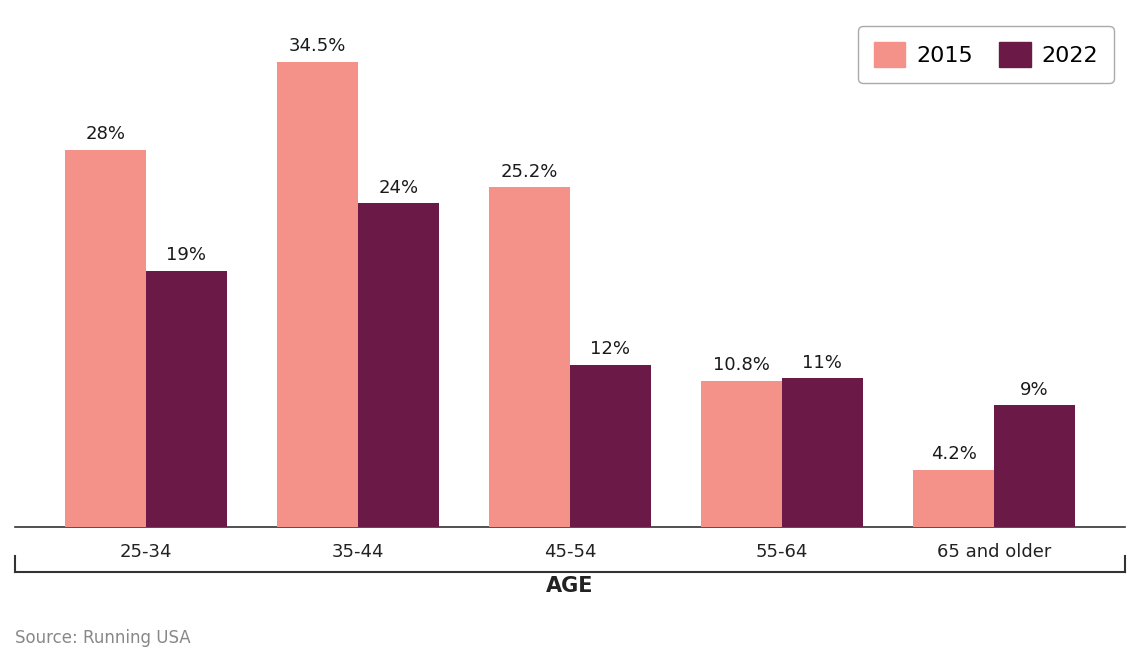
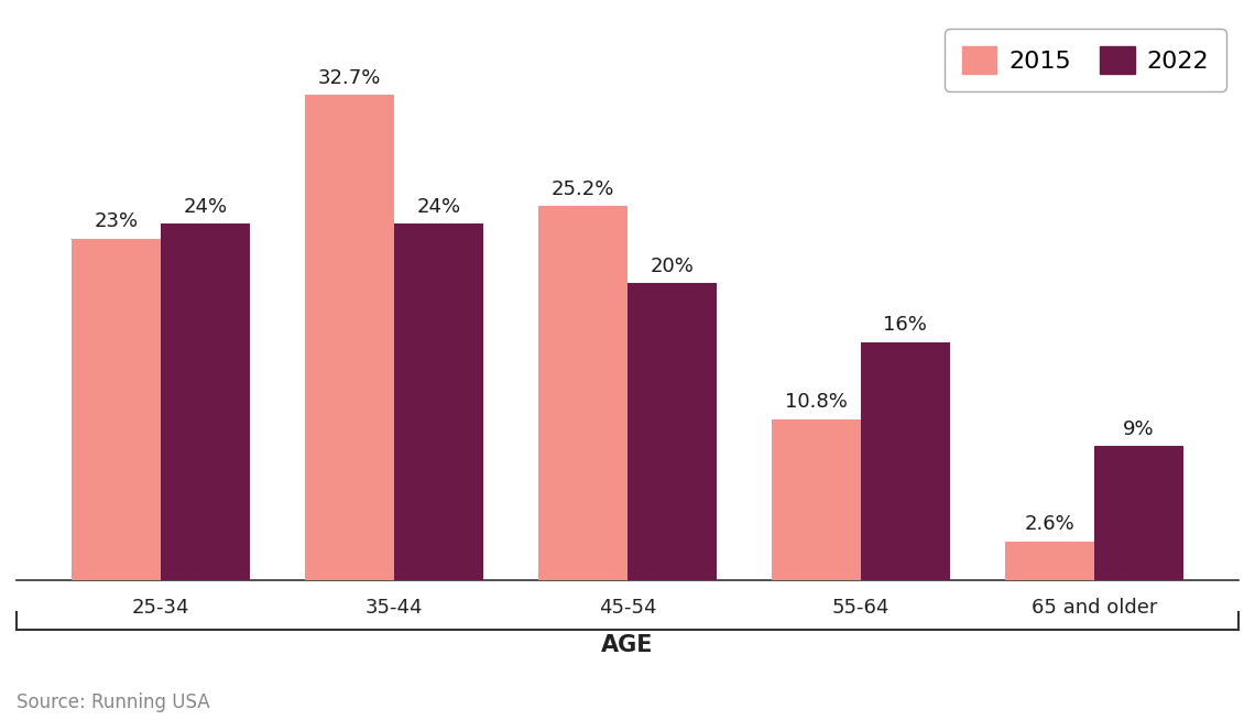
2015/25-34: 28% -> 23%
2022/25-34: 19% -> 24%
2015/35-44: 34.5% -> 32.7%
2022/45-54: 12% -> 20%
2022/55-64: 11% -> 16%
2015/65 and older: 4.2% -> 2.6%
